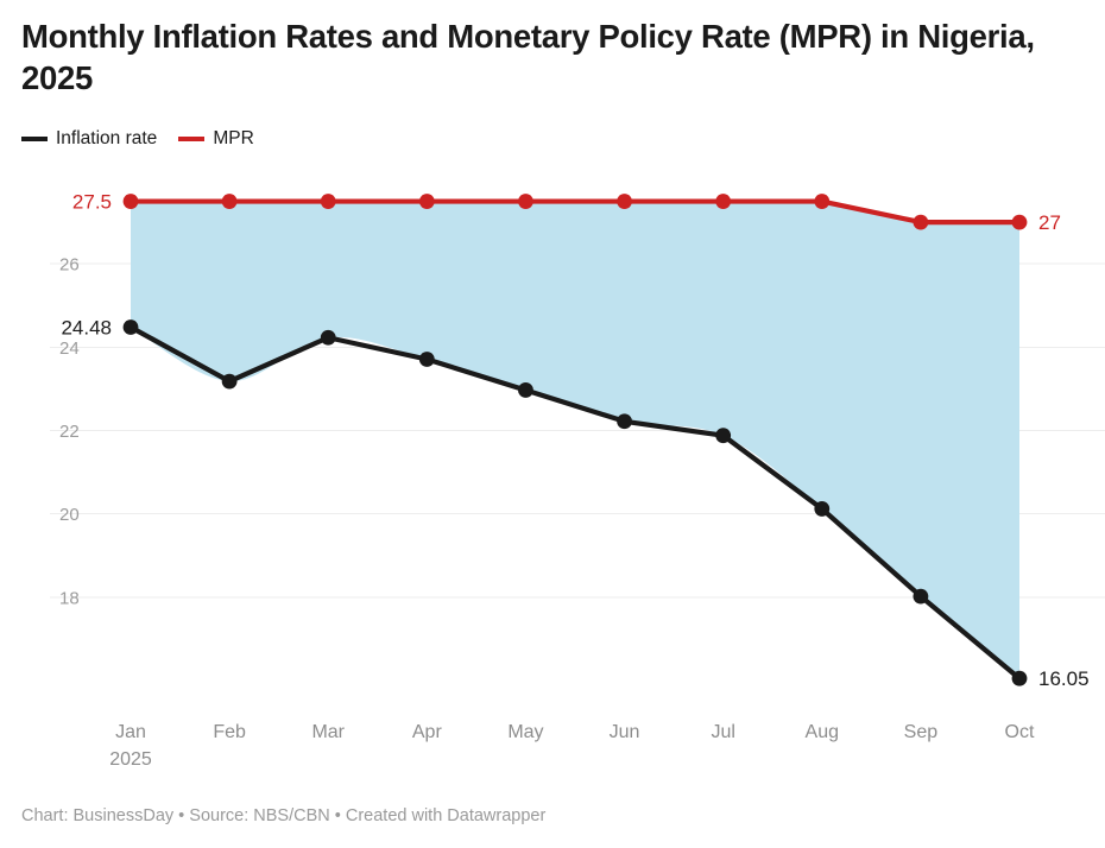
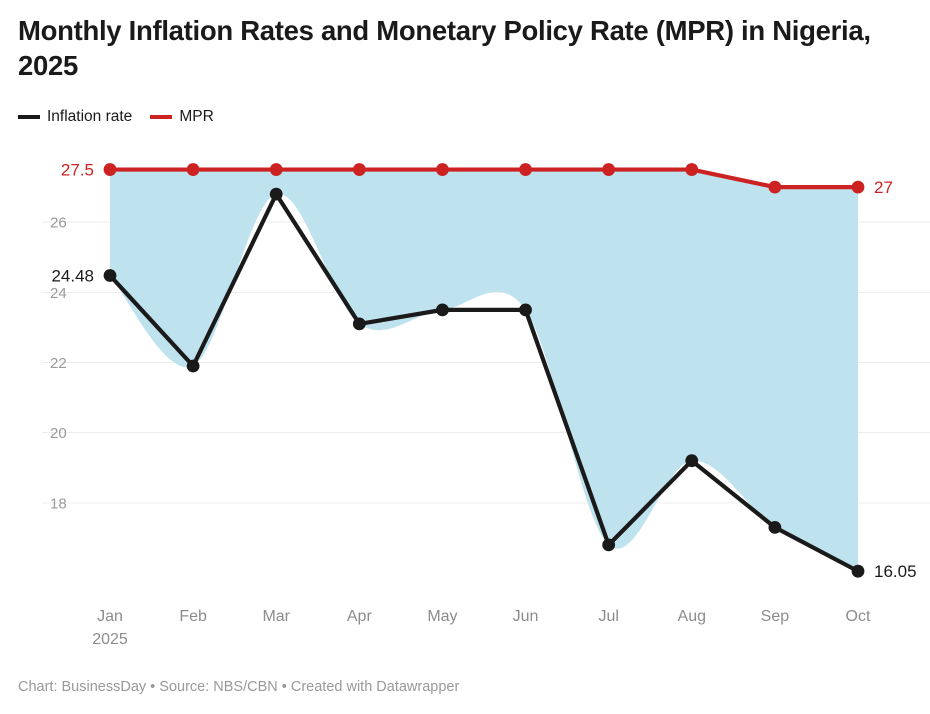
Inflation rate/Feb: 23.2 -> 21.9
Inflation rate/Mar: 24.2 -> 26.8
Inflation rate/Apr: 23.7 -> 23.1
Inflation rate/May: 23.0 -> 23.5
Inflation rate/Jun: 22.2 -> 23.5
Inflation rate/Jul: 21.9 -> 16.8
Inflation rate/Aug: 20.1 -> 19.2
Inflation rate/Sep: 18.0 -> 17.3
